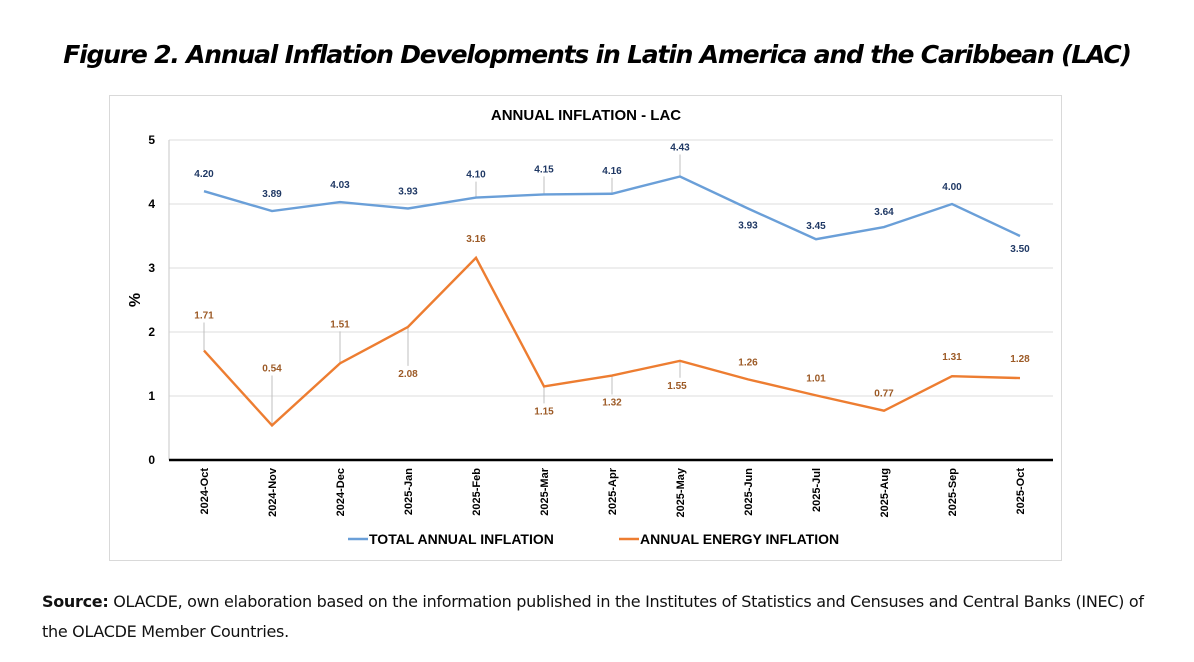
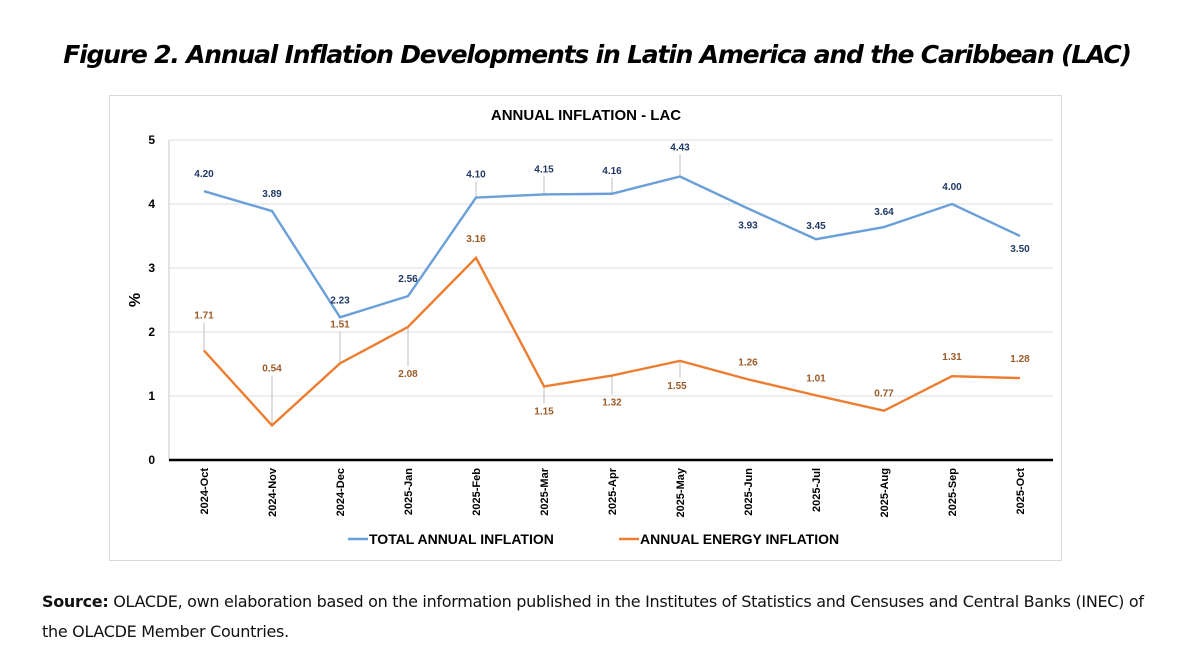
TOTAL ANNUAL INFLATION/2024-Dec: 4.03 -> 2.23
TOTAL ANNUAL INFLATION/2025-Jan: 3.93 -> 2.56
